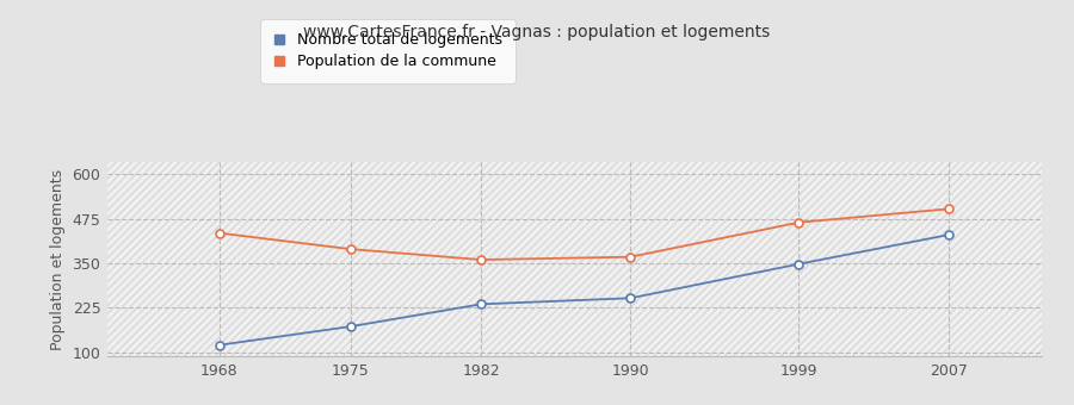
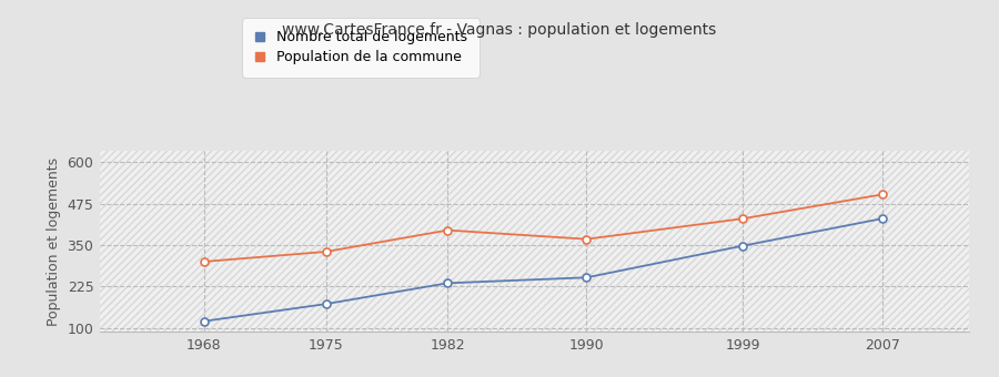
Population de la commune/1968: 435 -> 300
Population de la commune/1975: 390 -> 330
Population de la commune/1982: 360 -> 395
Population de la commune/1999: 465 -> 430
